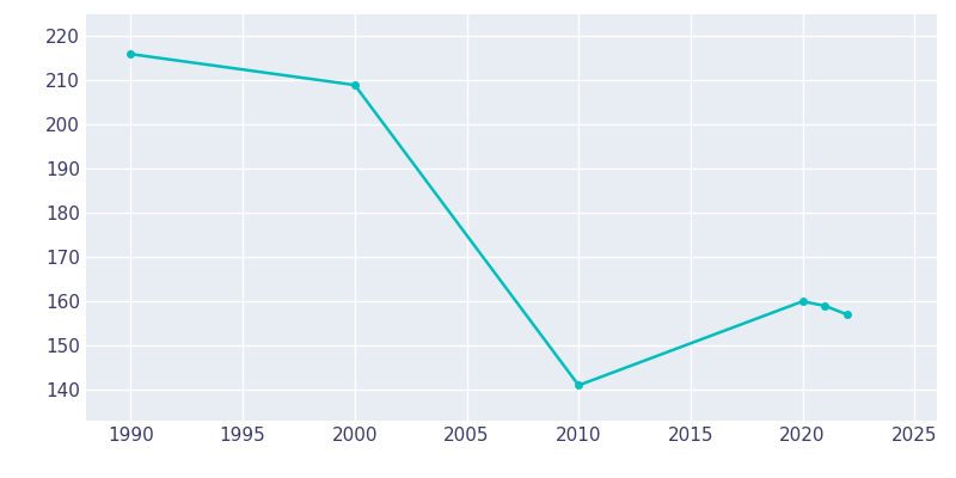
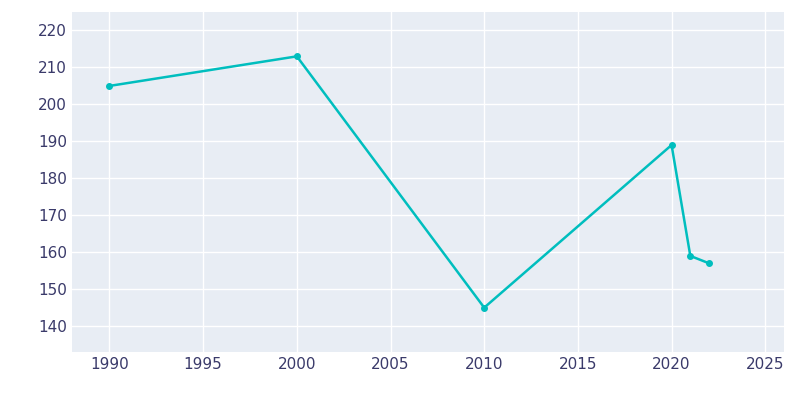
1990: 216 -> 205
2000: 209 -> 213
2010: 141 -> 145
2020: 160 -> 189
